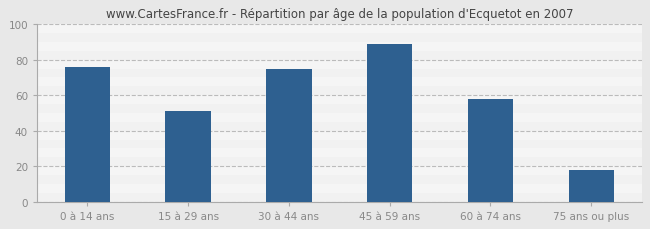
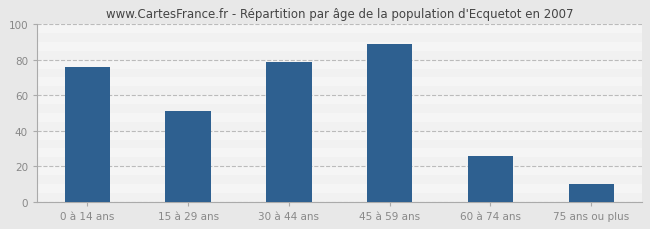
30 à 44 ans: 75 -> 79
60 à 74 ans: 58 -> 26
75 ans ou plus: 18 -> 10
